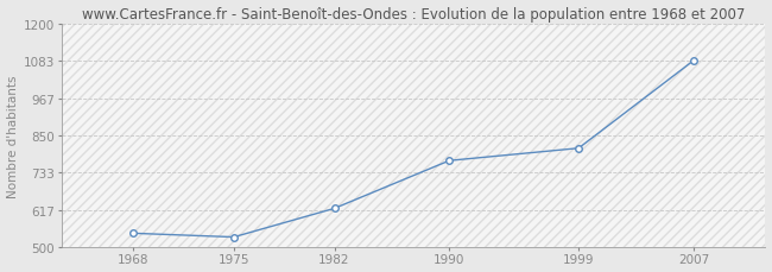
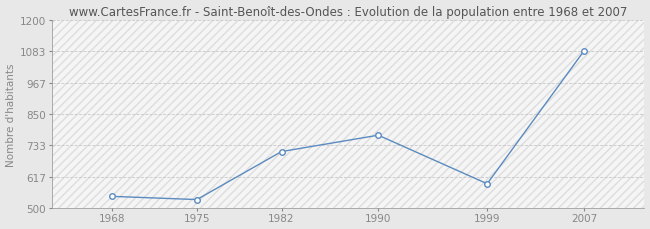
1982: 621 -> 710
1999: 810 -> 590
